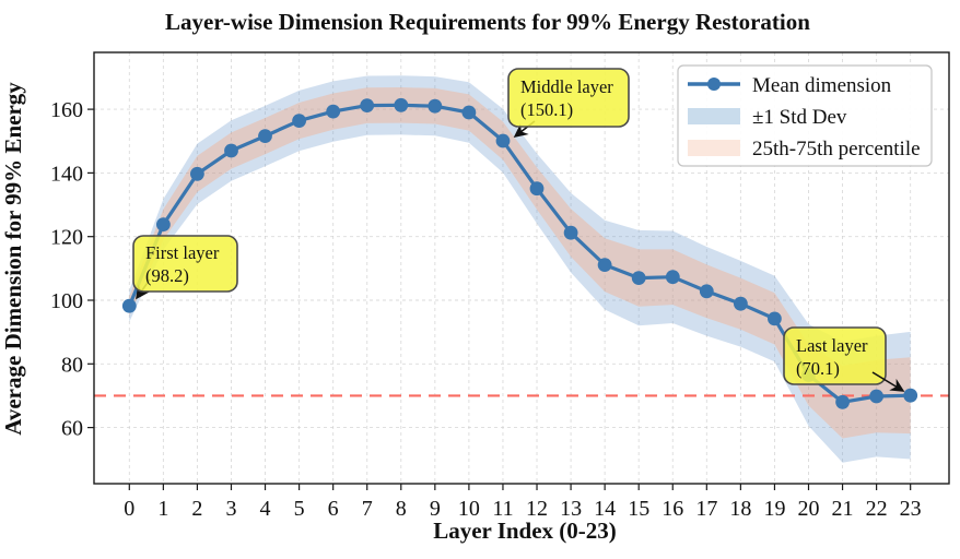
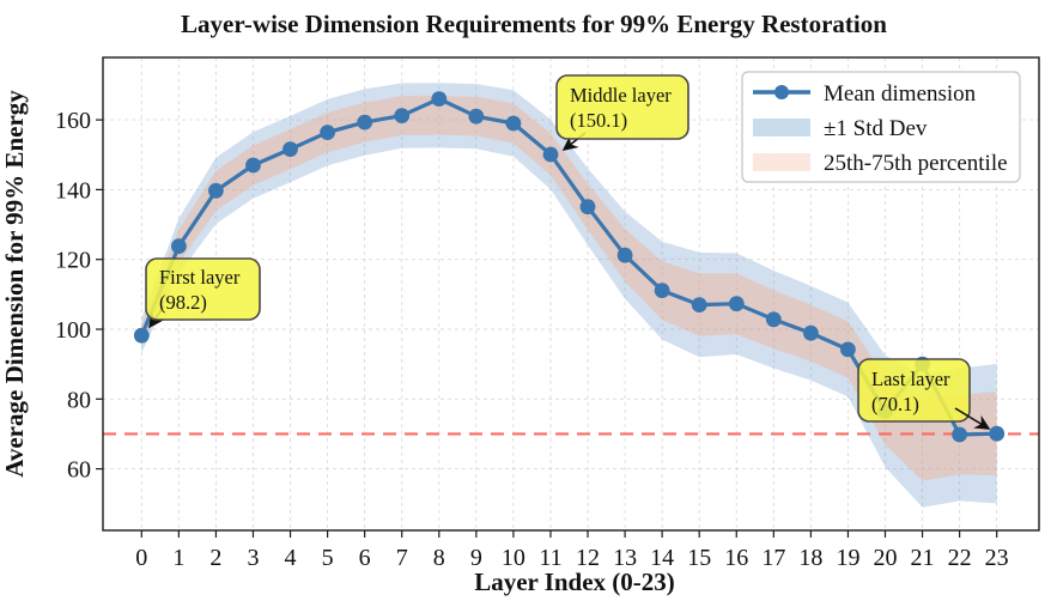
Mean dimension/8: 161 -> 166
Mean dimension/21: 68 -> 90
